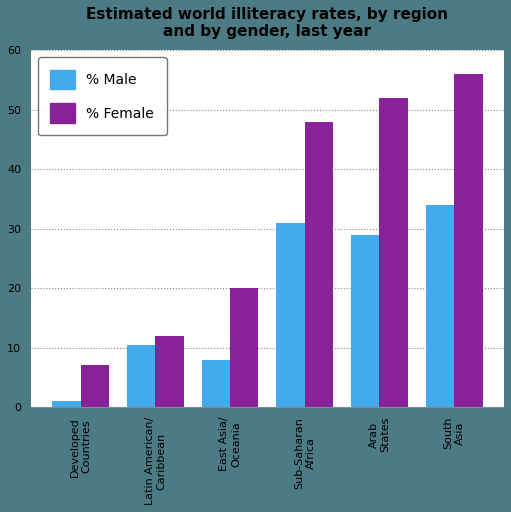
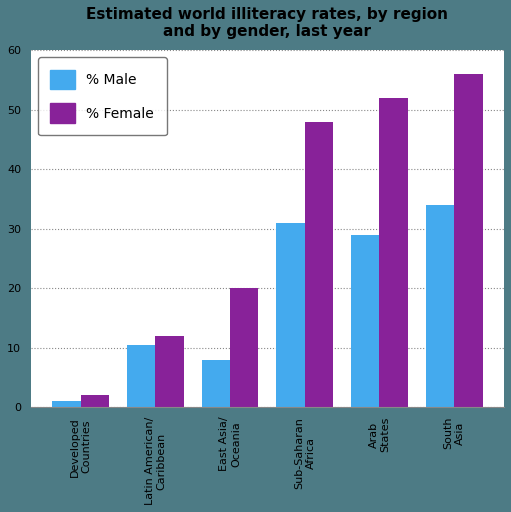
% Female/Developed Countries: 7 -> 2
